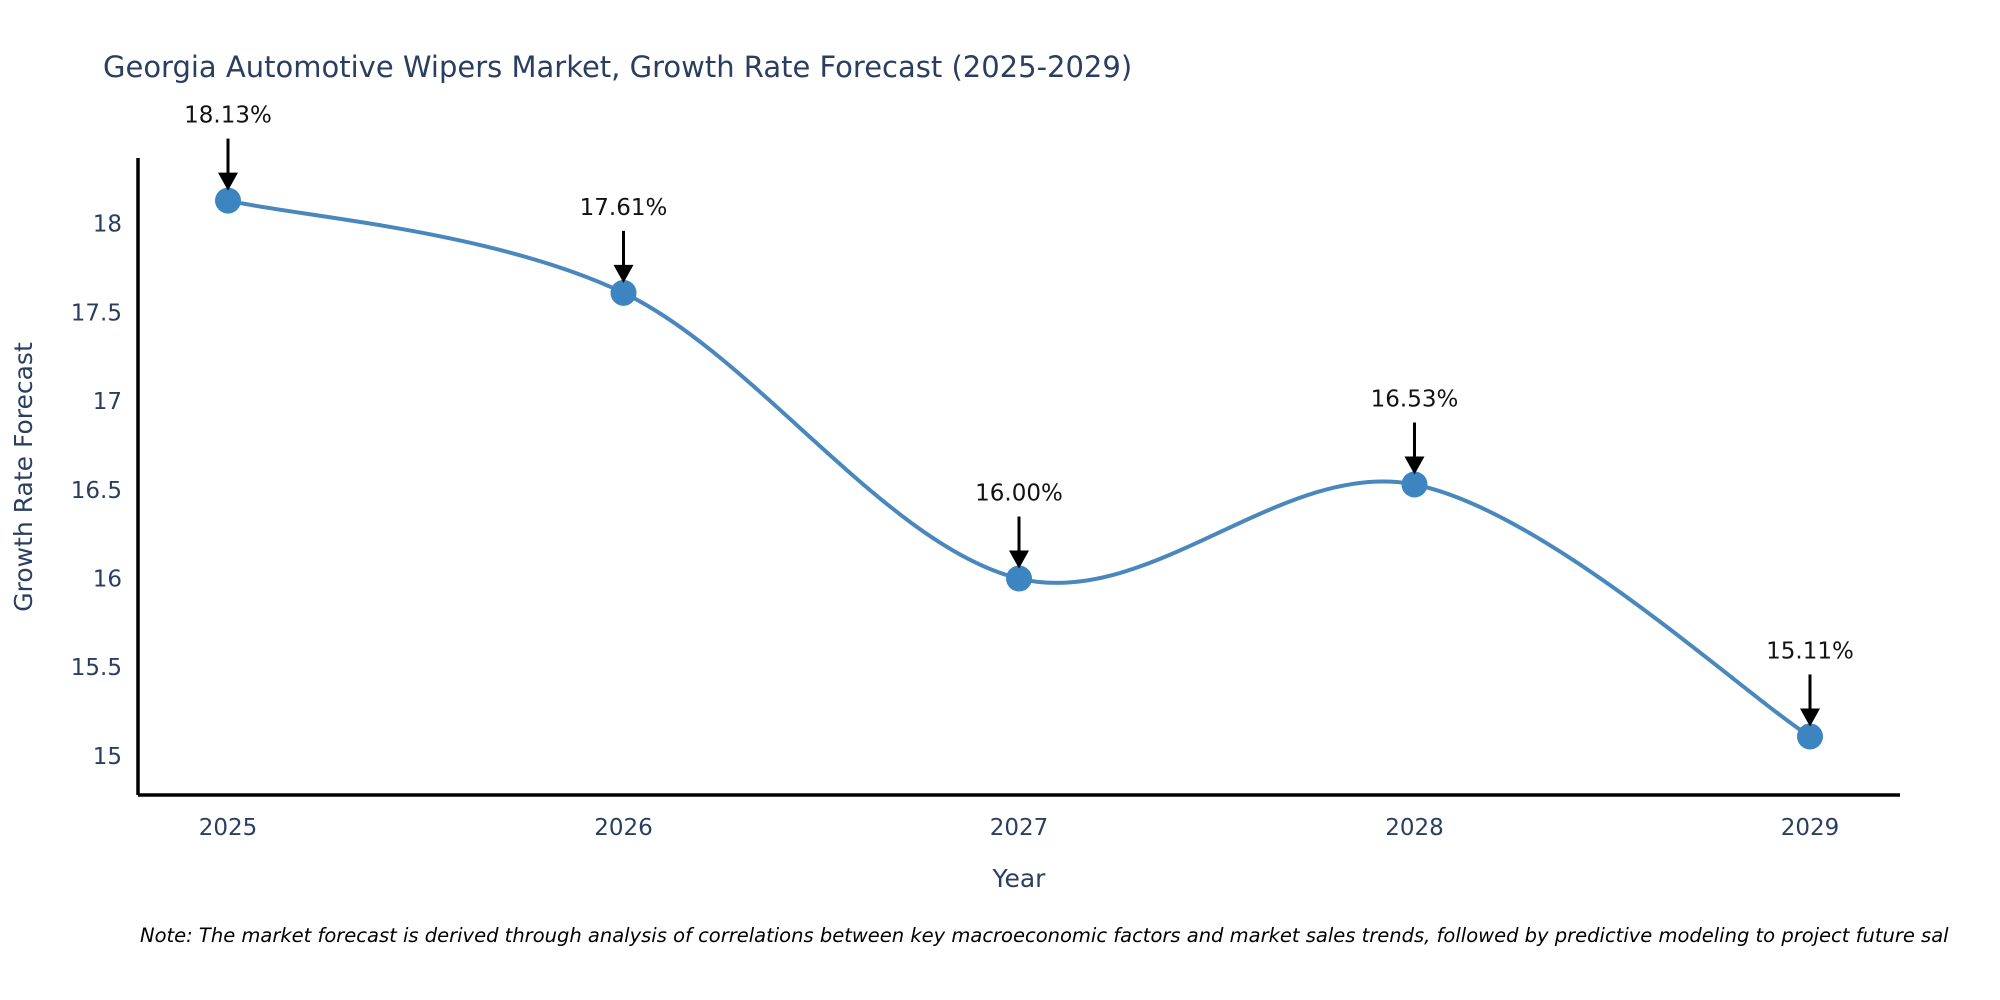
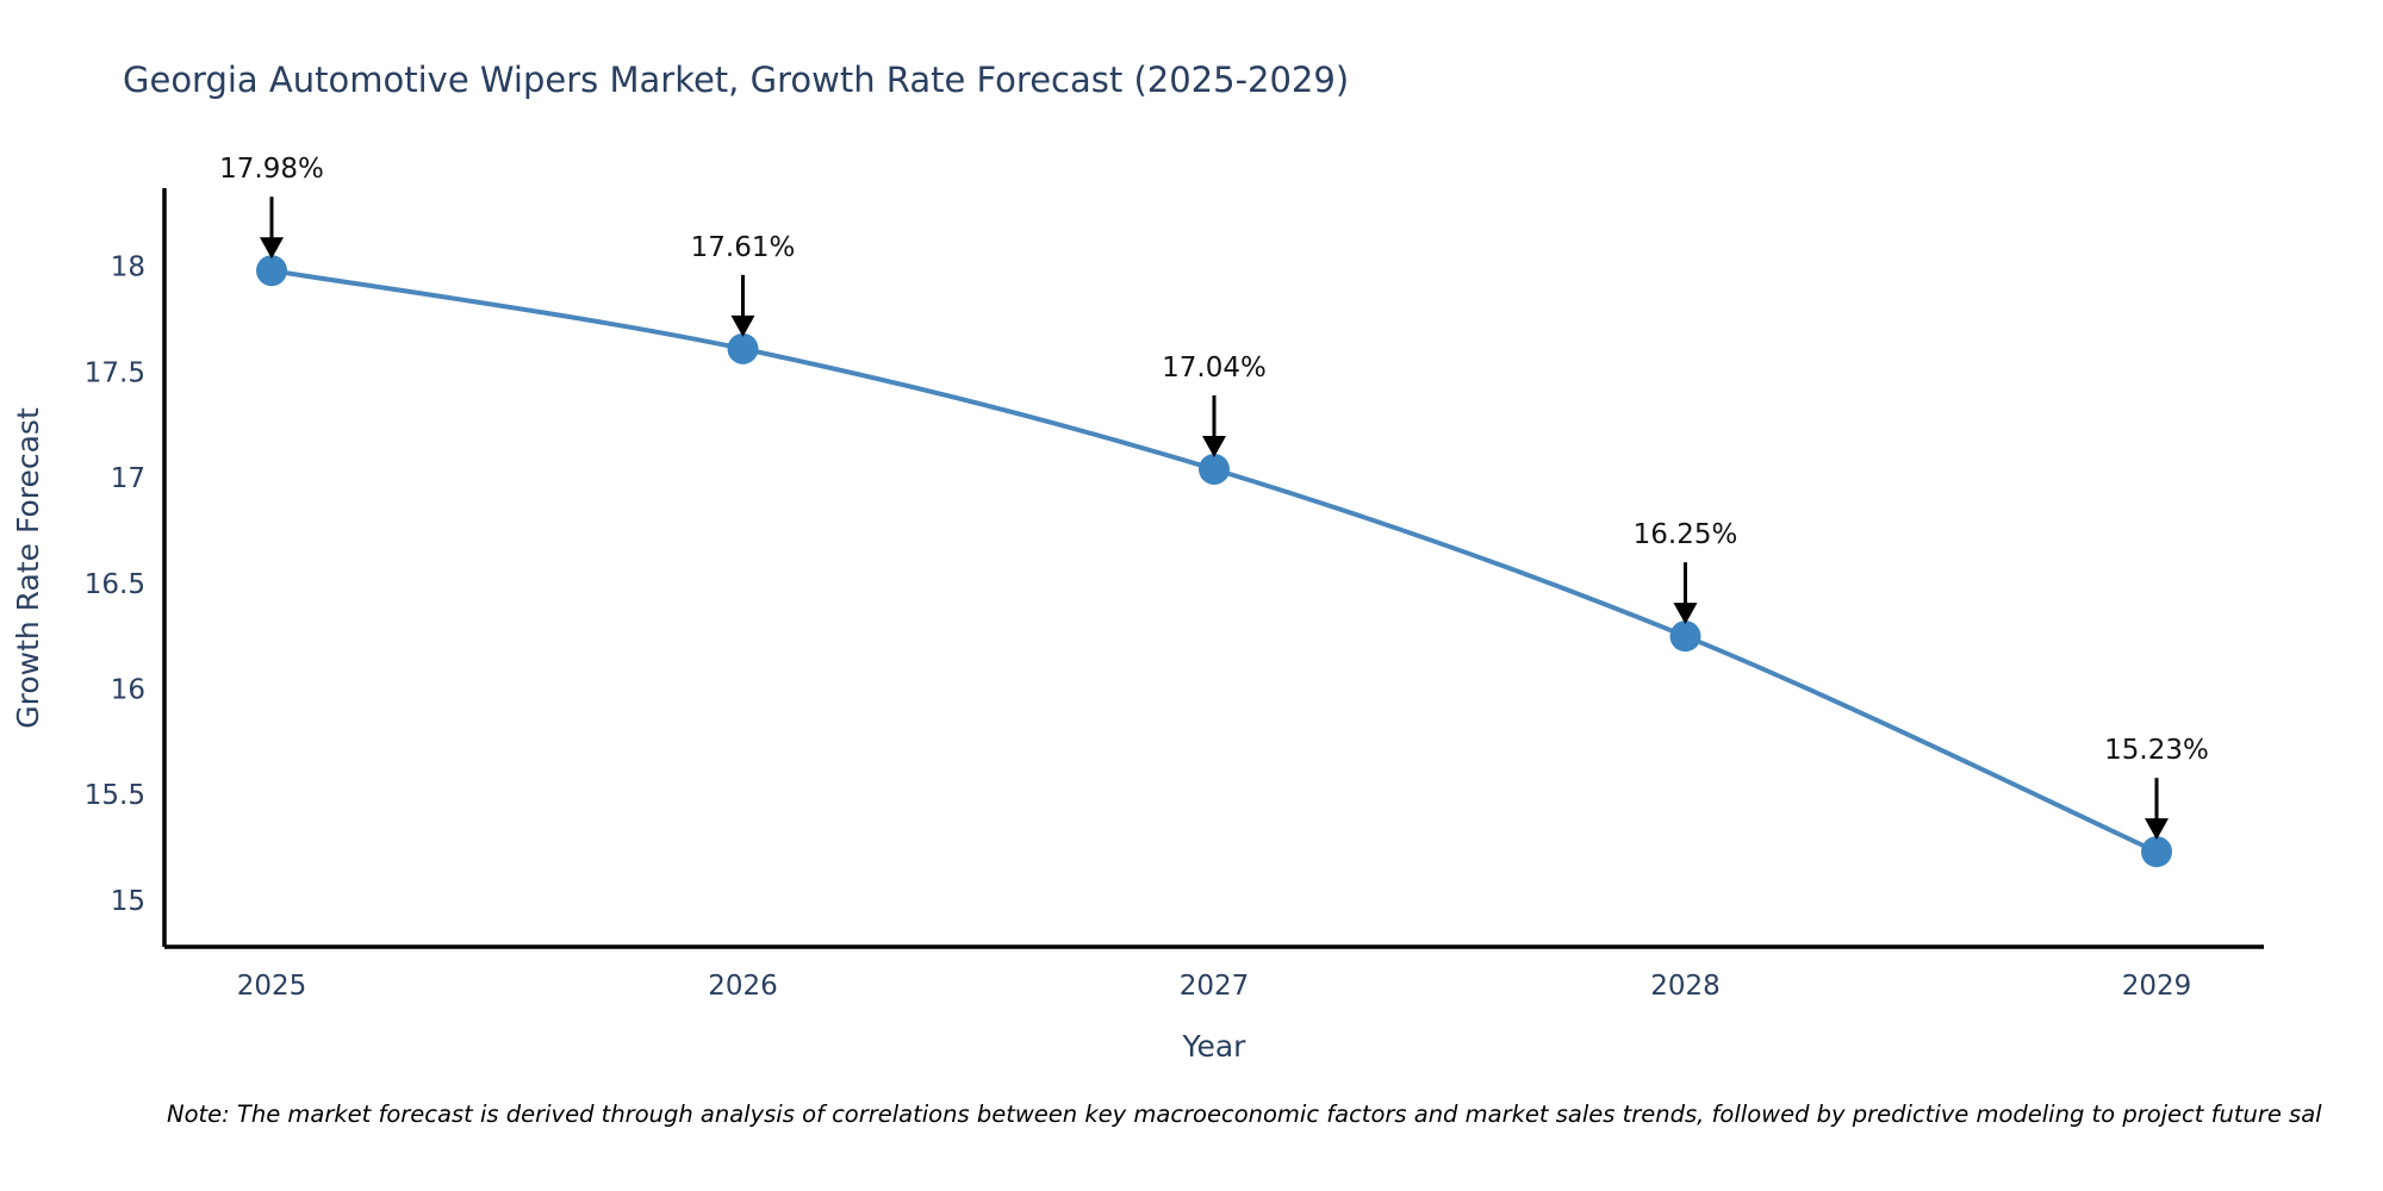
2025: 18.13% -> 17.98%
2027: 16.00% -> 17.04%
2028: 16.53% -> 16.25%
2029: 15.11% -> 15.23%
